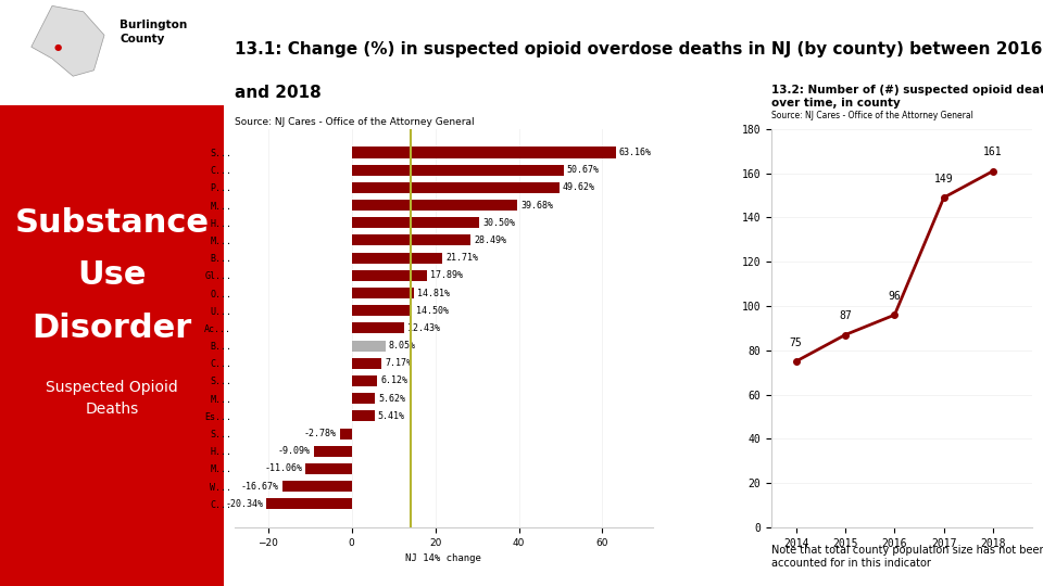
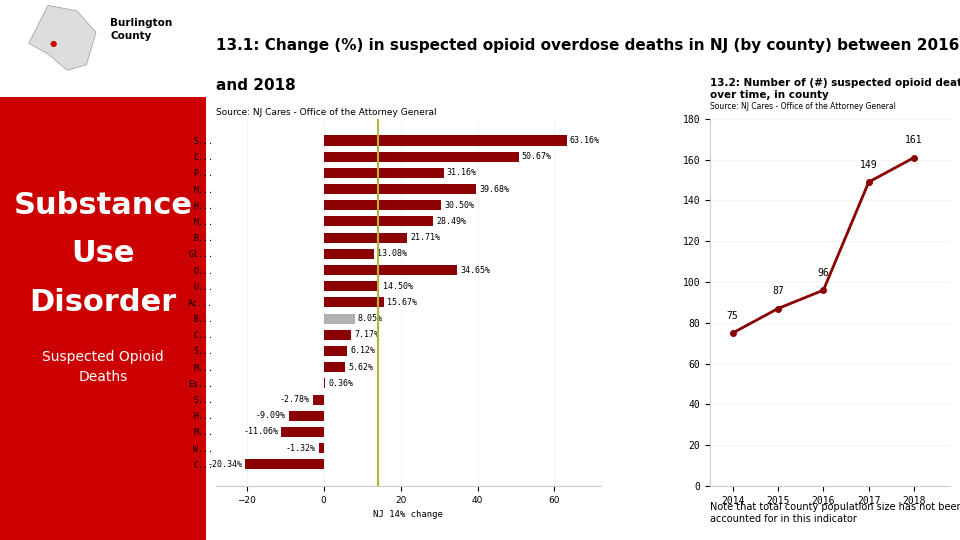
P...: 49.62% -> 31.16%
Gl...: 17.89% -> 13.08%
O...: 14.81% -> 34.65%
Ac...: 12.43% -> 15.67%
Es...: 5.41% -> 0.36%
W...: -16.67% -> -1.32%
